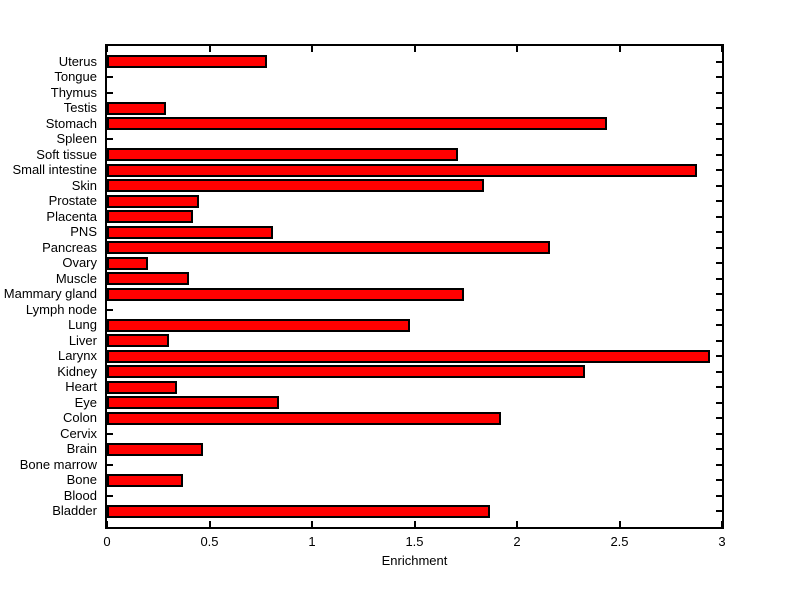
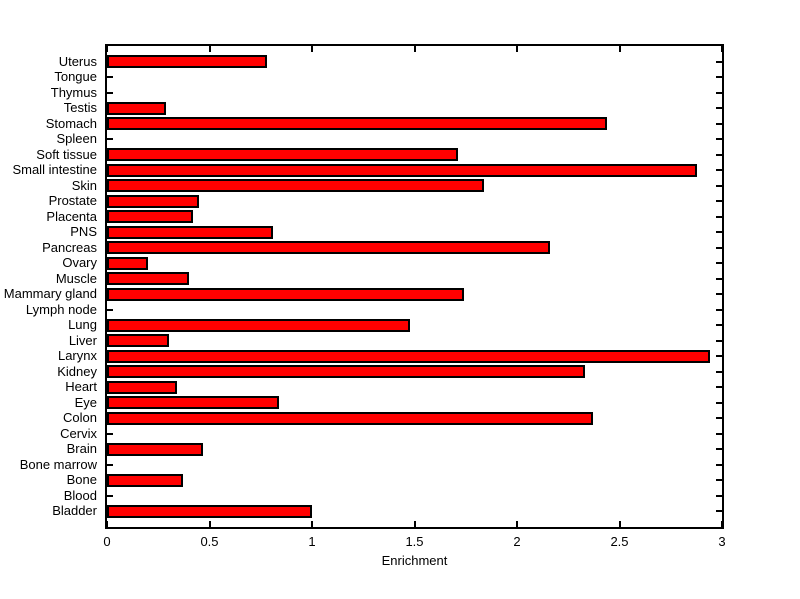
Colon: 1.92 -> 2.37
Bladder: 1.87 -> 1.00
